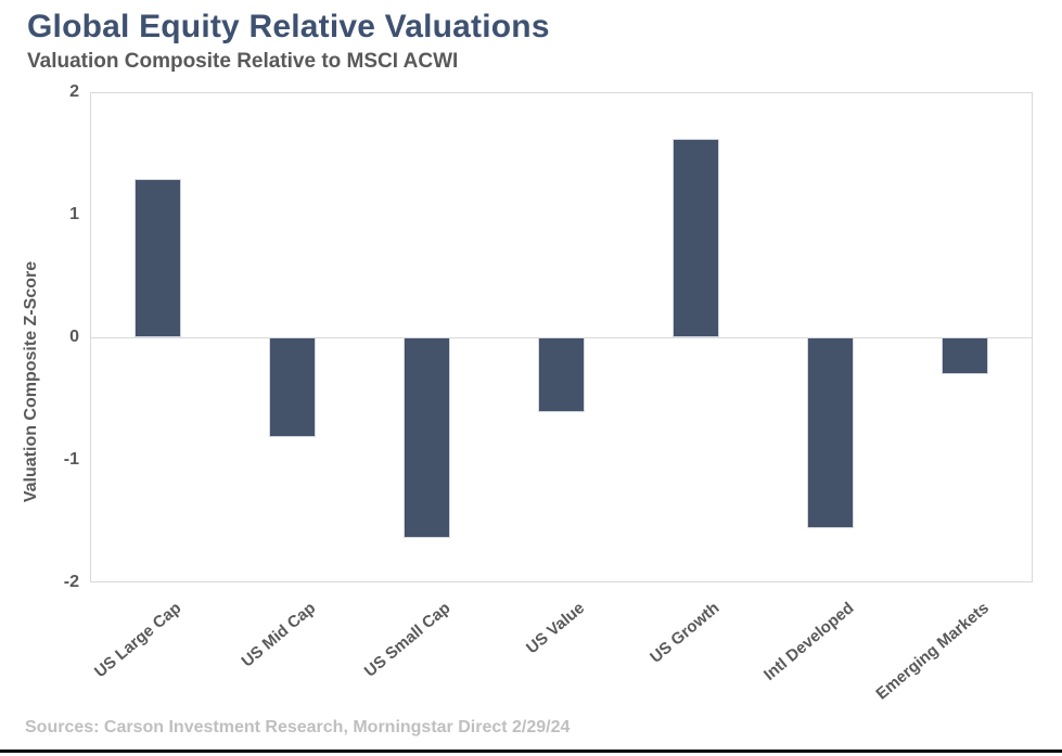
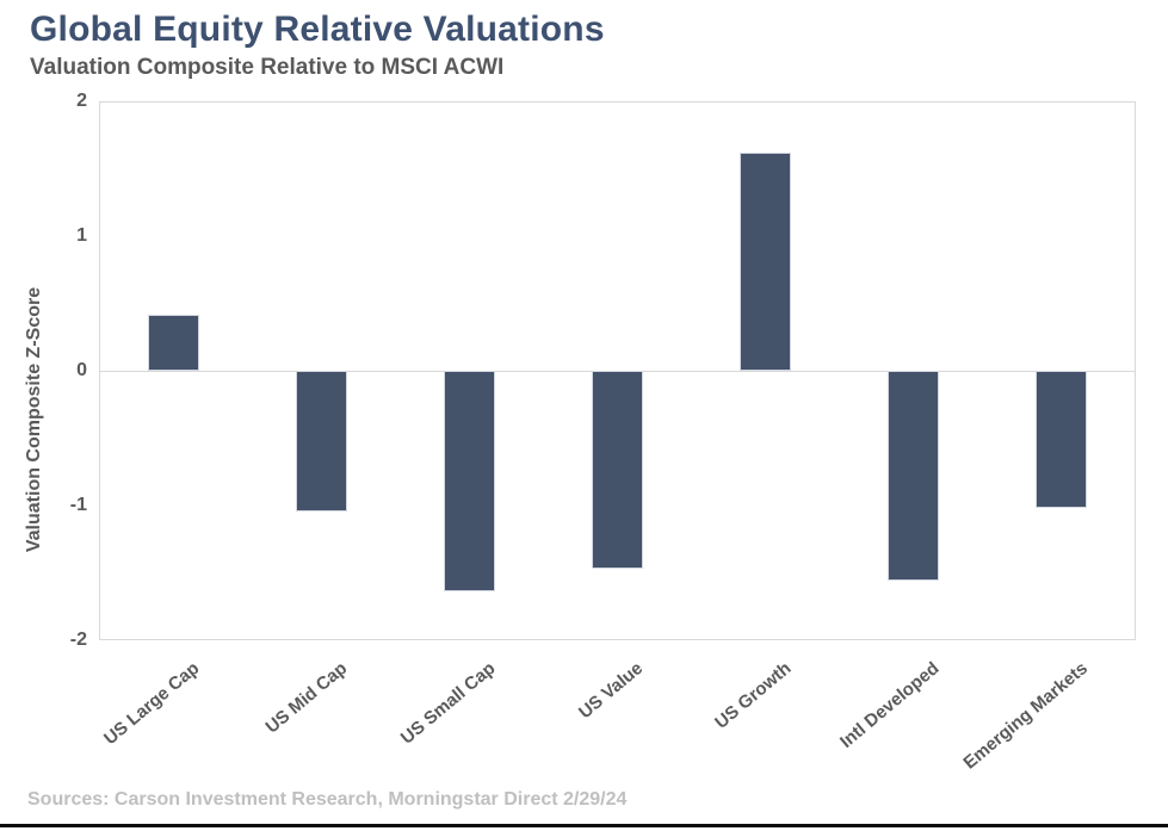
US Large Cap: 1.29 -> 0.42
US Mid Cap: -0.81 -> -1.04
US Value: -0.61 -> -1.47
Emerging Markets: -0.30 -> -1.02
